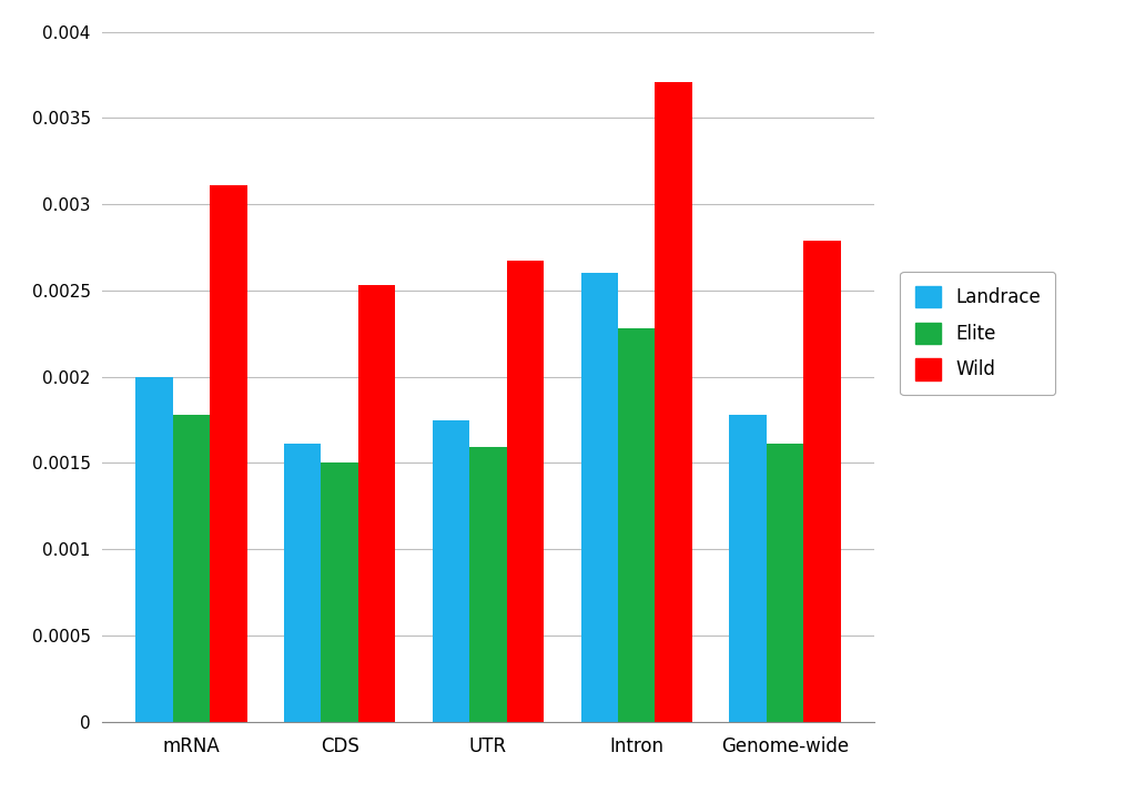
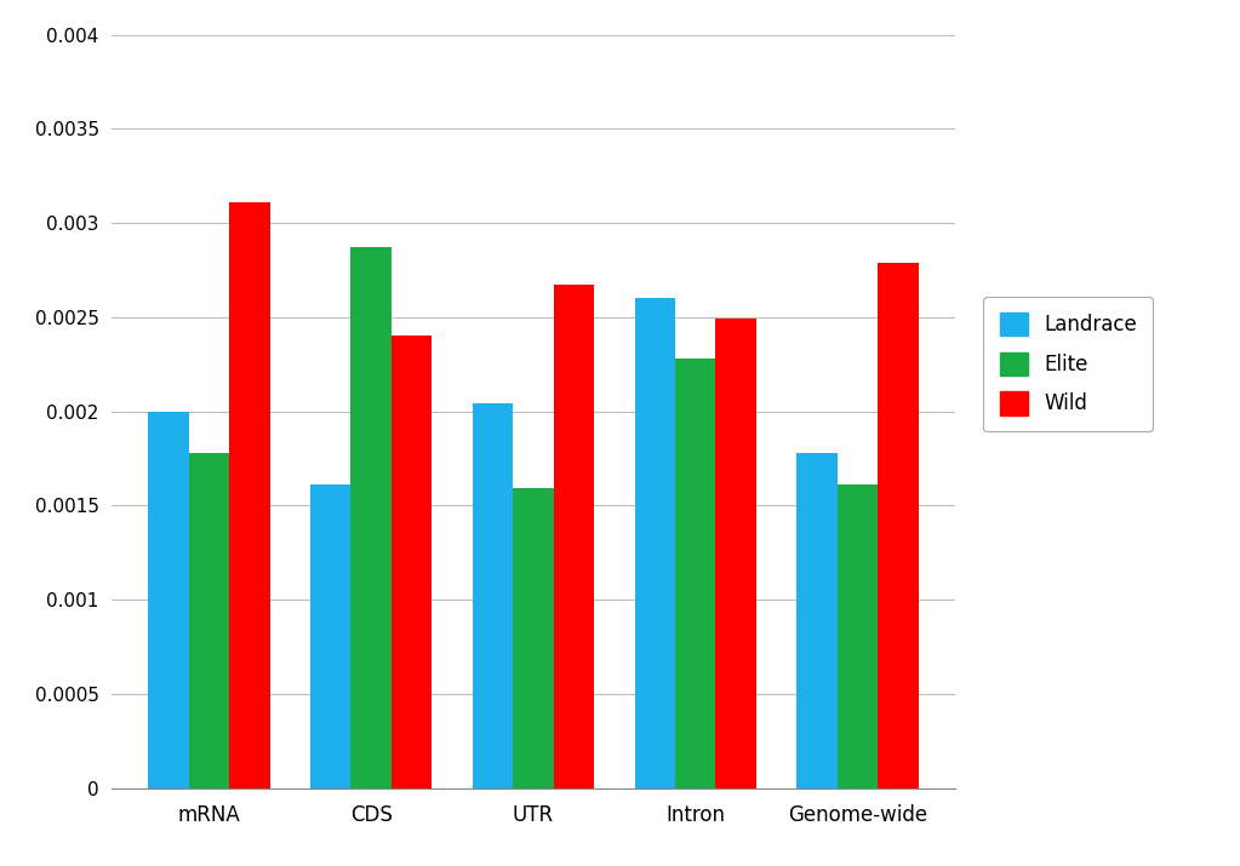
Elite/CDS: 0.00150 -> 0.00287
Wild/CDS: 0.00253 -> 0.00240
Landrace/UTR: 0.00175 -> 0.00204
Wild/Intron: 0.00371 -> 0.00249
